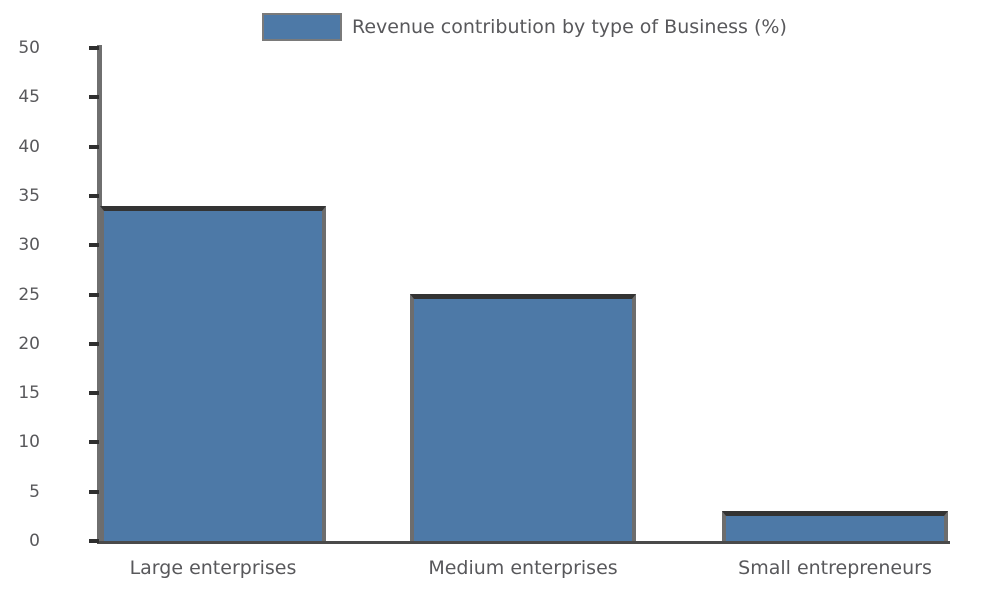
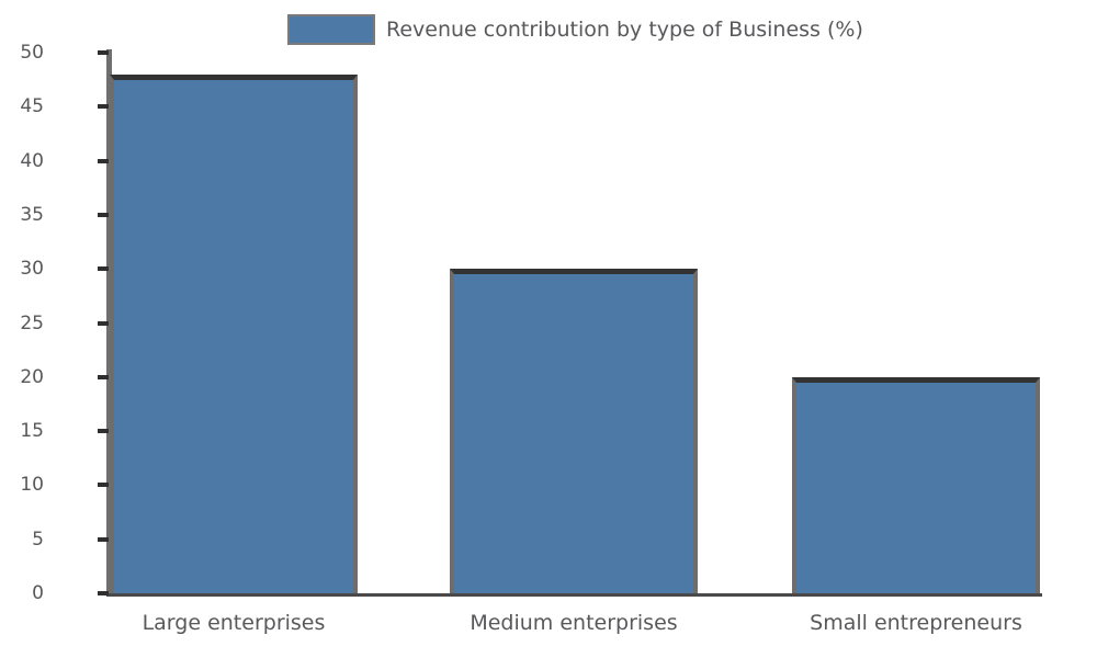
Large enterprises: 34 -> 48
Medium enterprises: 25 -> 30
Small entrepreneurs: 3 -> 20
